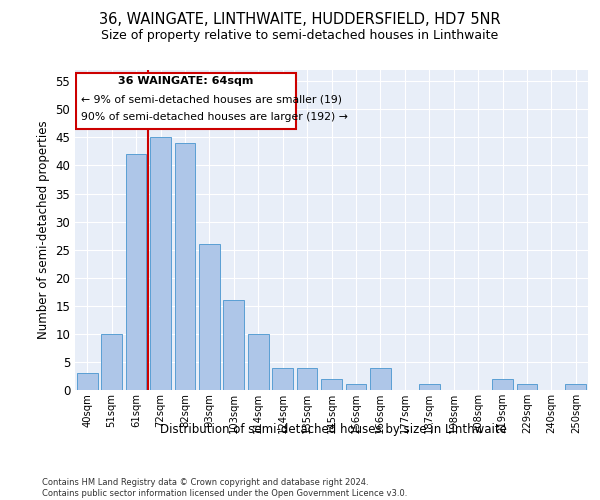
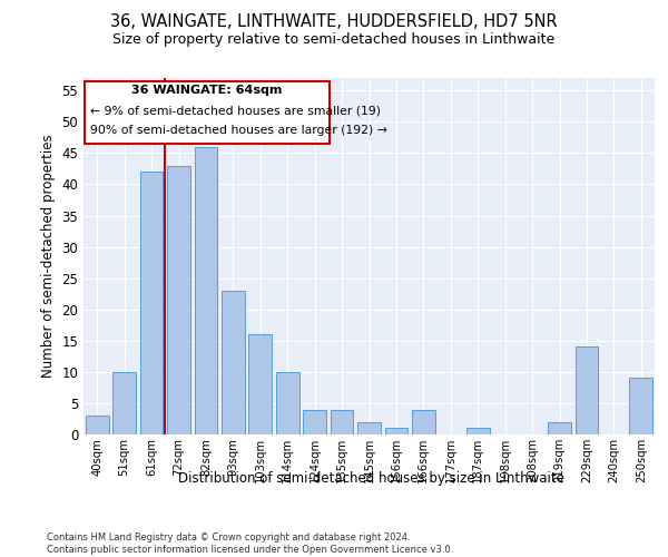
72sqm: 45 -> 43
82sqm: 44 -> 46
93sqm: 26 -> 23
229sqm: 1 -> 14
250sqm: 1 -> 9
